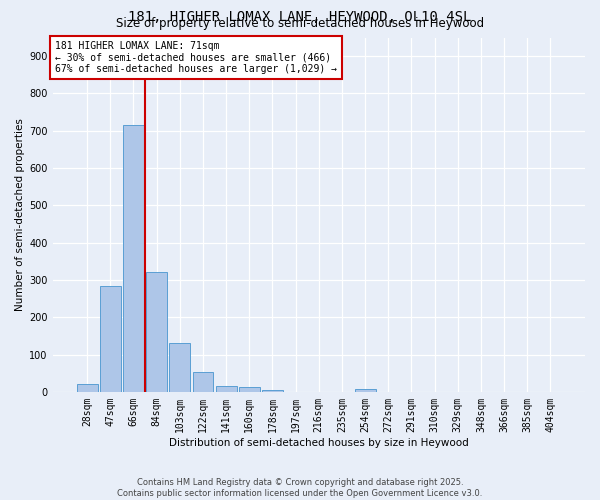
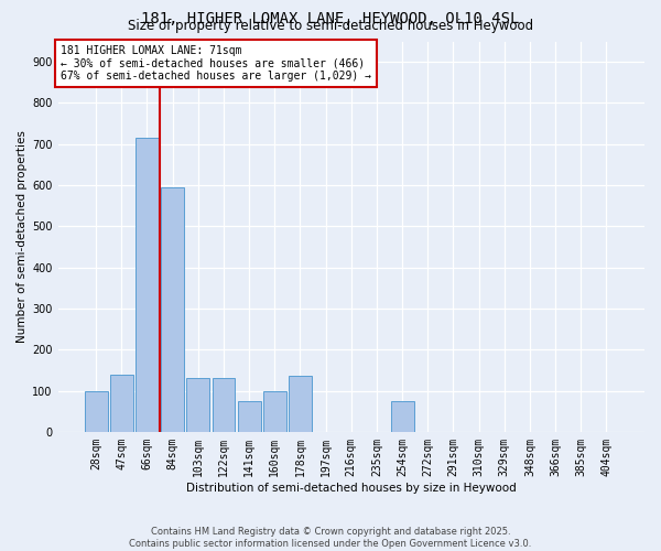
28sqm: 20 -> 100
47sqm: 285 -> 140
84sqm: 320 -> 595
122sqm: 52 -> 130
141sqm: 15 -> 75
160sqm: 12 -> 100
178sqm: 6 -> 135
254sqm: 8 -> 75
